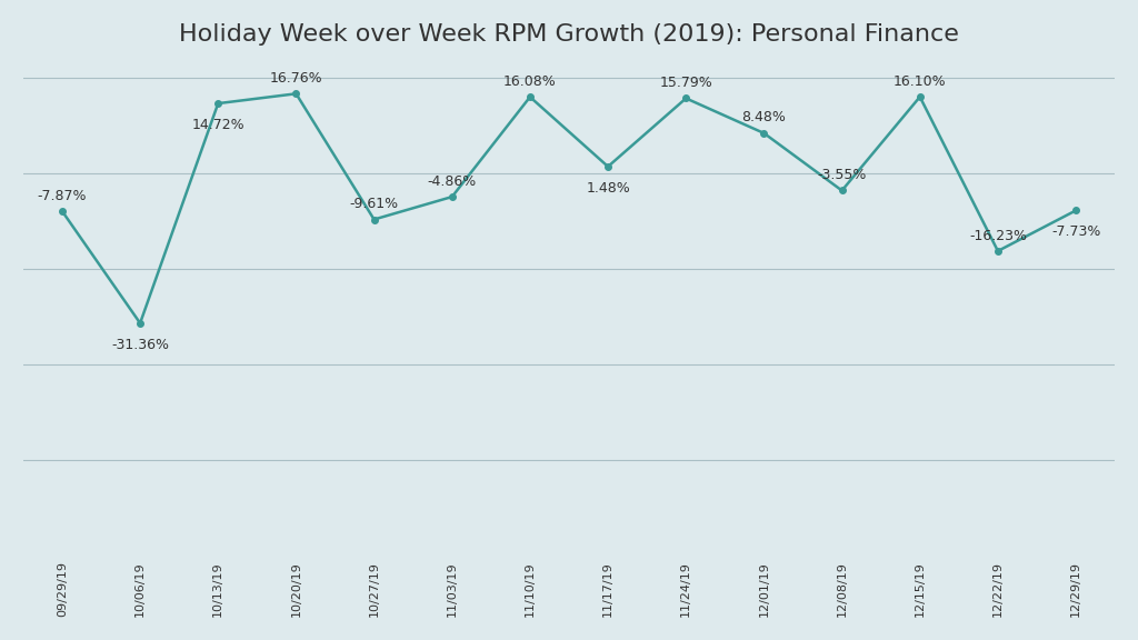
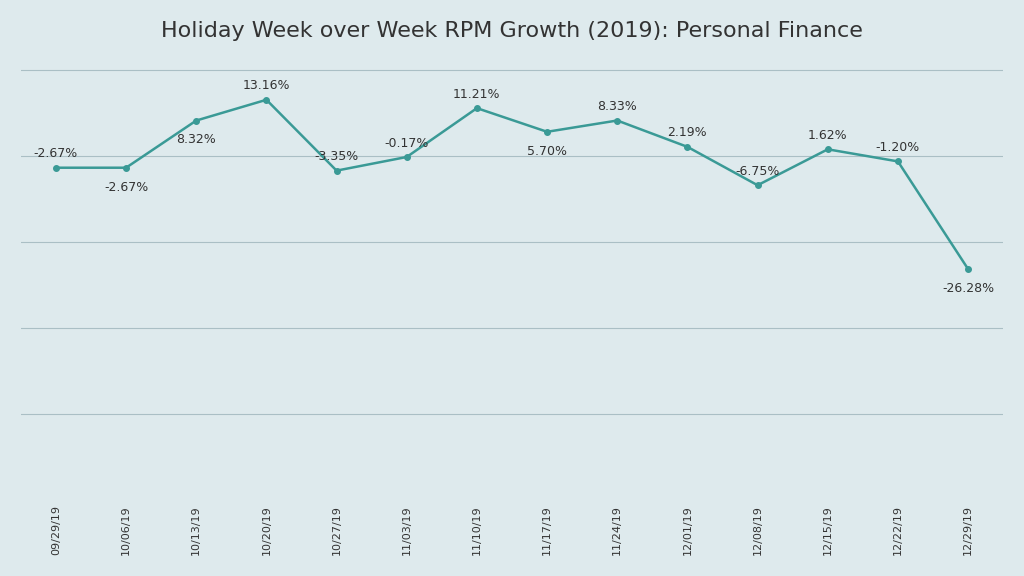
09/29/19: -7.87% -> -2.67%
10/06/19: -31.36% -> -2.67%
10/13/19: 14.72% -> 8.32%
10/20/19: 16.76% -> 13.16%
10/27/19: -9.61% -> -3.35%
11/03/19: -4.86% -> -0.17%
11/10/19: 16.08% -> 11.21%
11/17/19: 1.48% -> 5.70%
11/24/19: 15.79% -> 8.33%
12/01/19: 8.48% -> 2.19%
12/08/19: -3.55% -> -6.75%
12/15/19: 16.10% -> 1.62%
12/22/19: -16.23% -> -1.20%
12/29/19: -7.73% -> -26.28%
